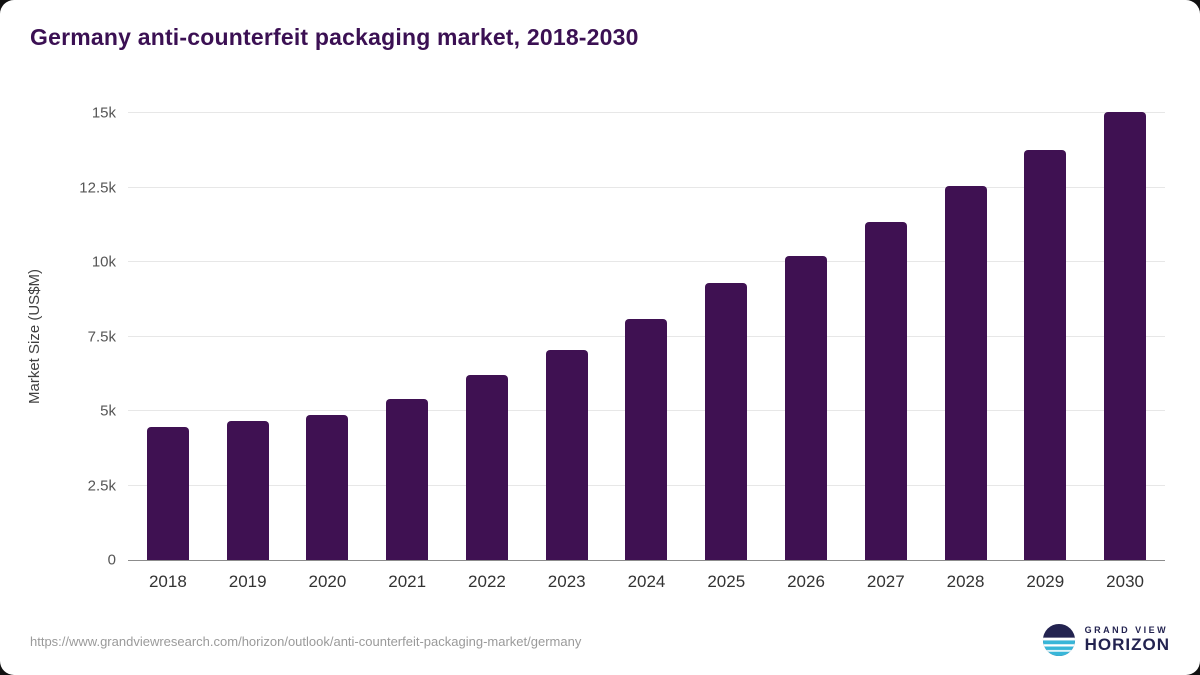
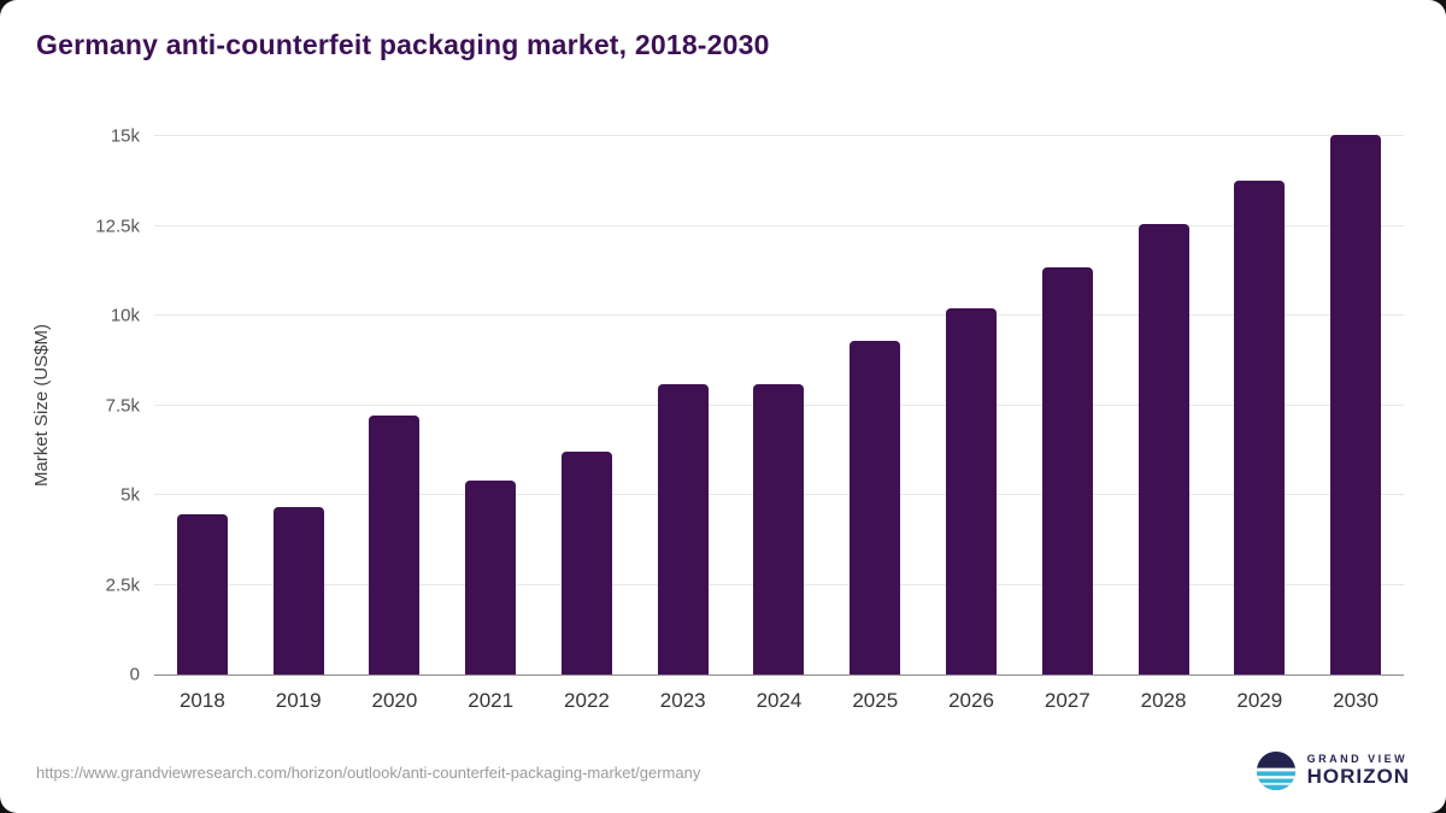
2020: 4.8k -> 7.2k
2023: 7.0k -> 8.1k
